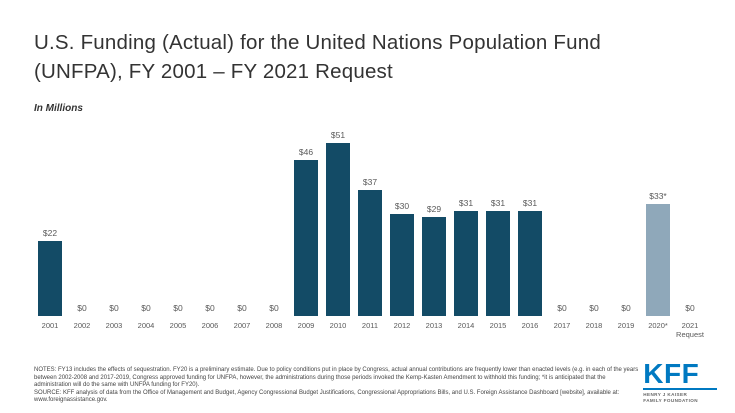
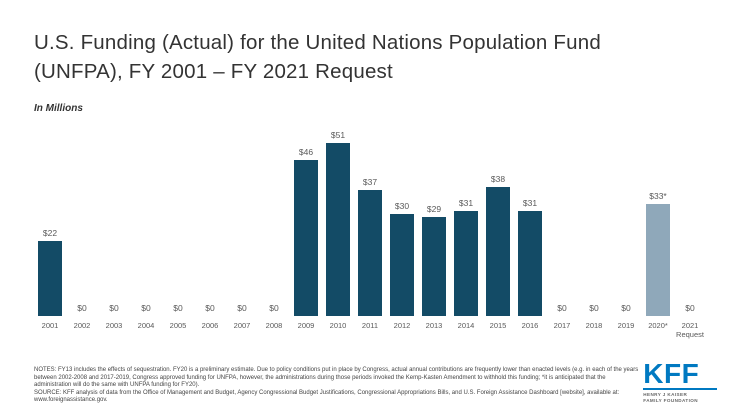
2015: $31 -> $38
